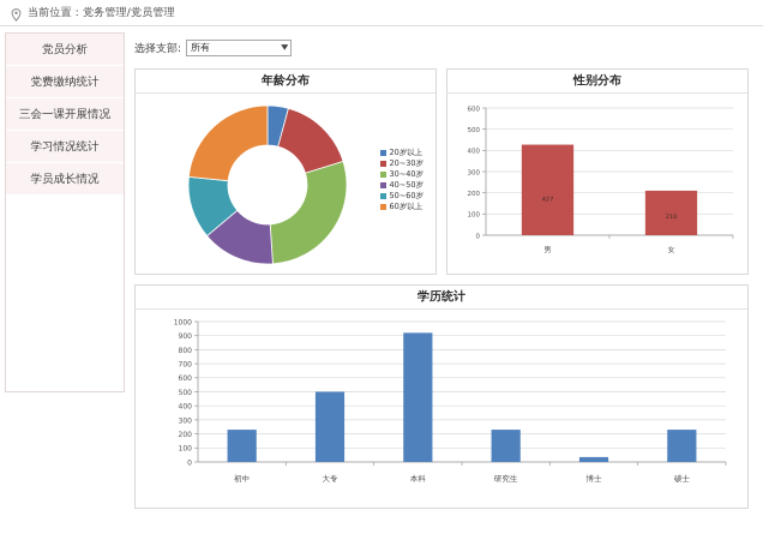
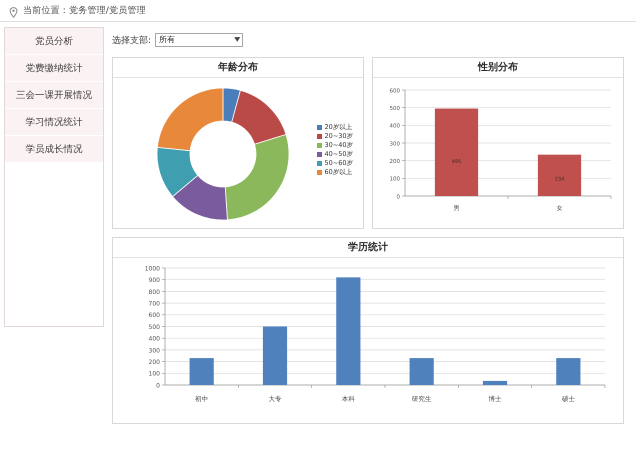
性别分布/男: 427 -> 495
性别分布/女: 210 -> 234
